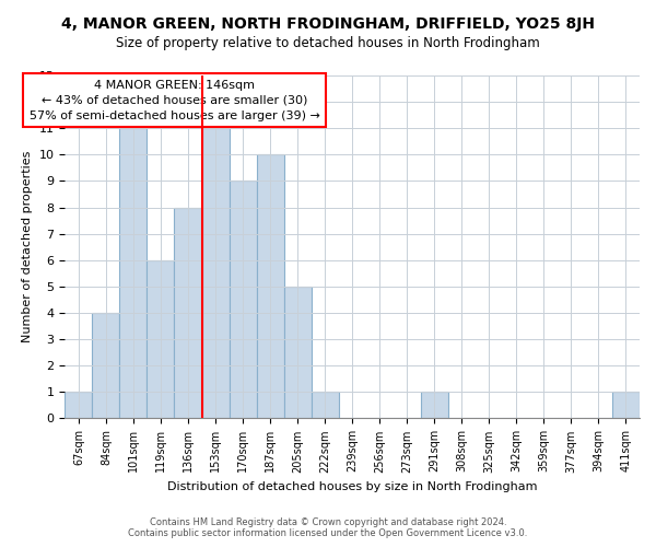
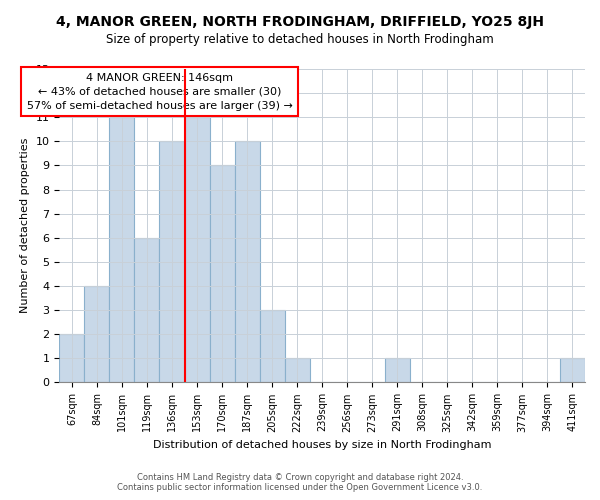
67sqm: 1 -> 2
136sqm: 8 -> 10
205sqm: 5 -> 3
